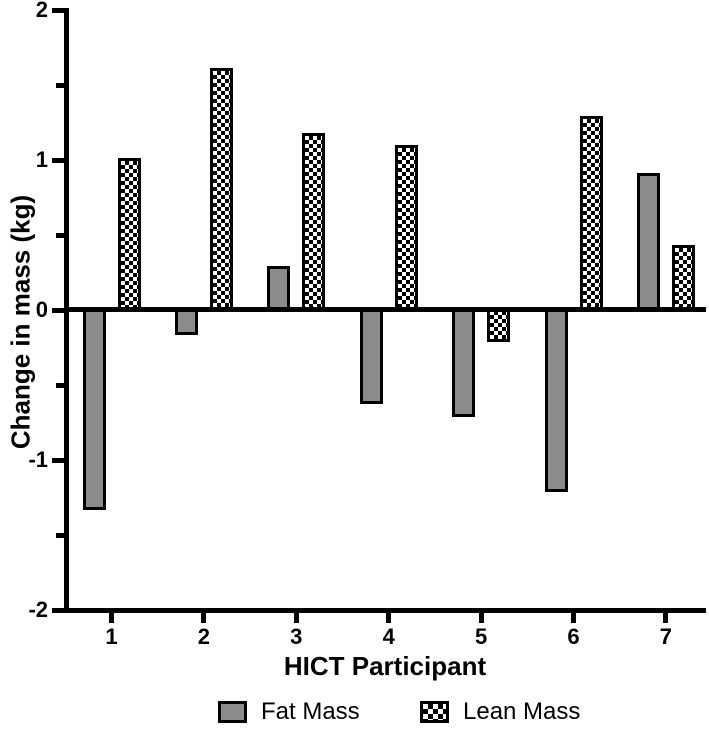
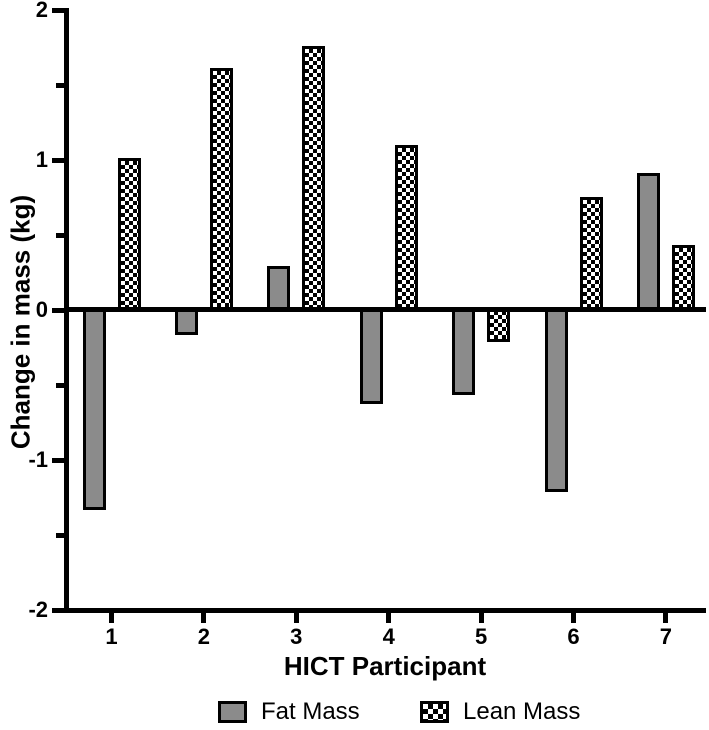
Lean Mass/3: 1.17 -> 1.75
Fat Mass/5: -0.70 -> -0.55
Lean Mass/6: 1.28 -> 0.74
